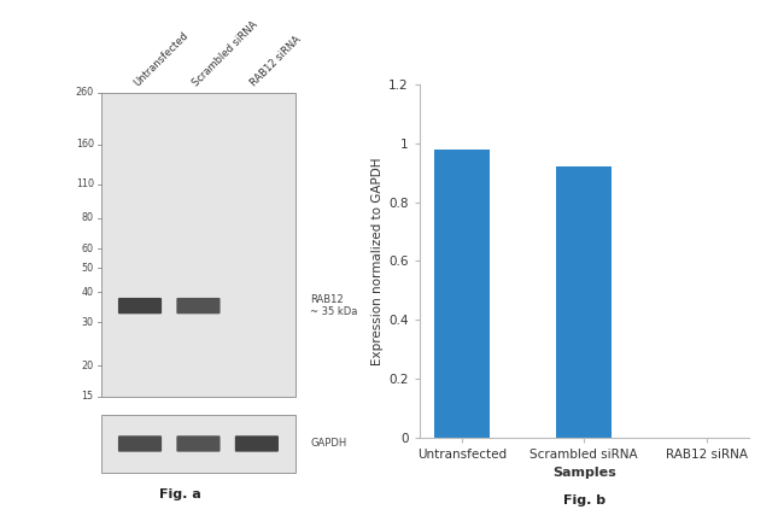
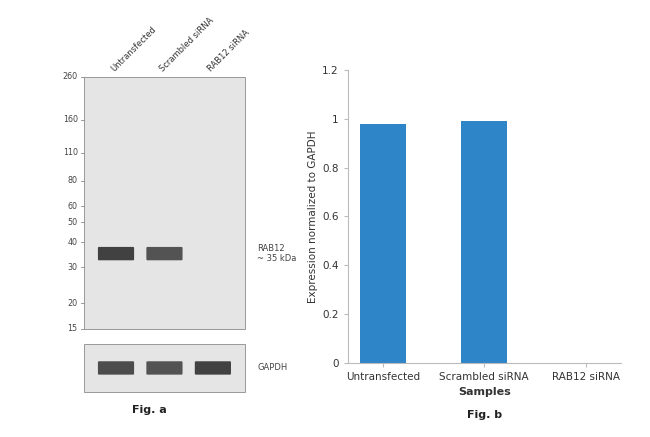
Scrambled siRNA: 0.92 -> 0.99
